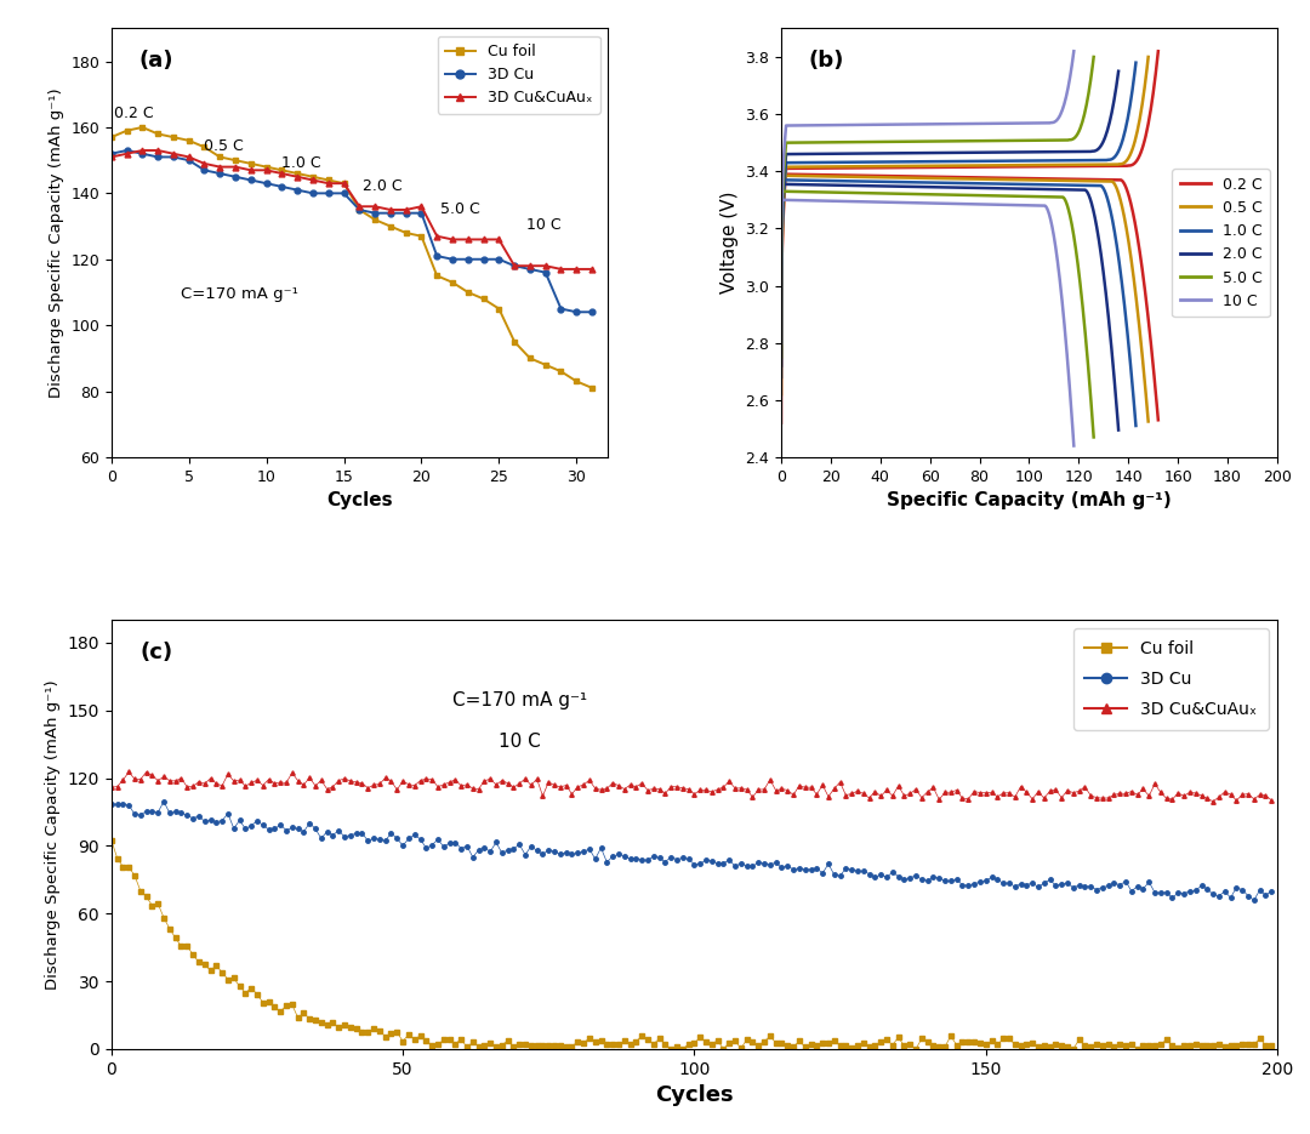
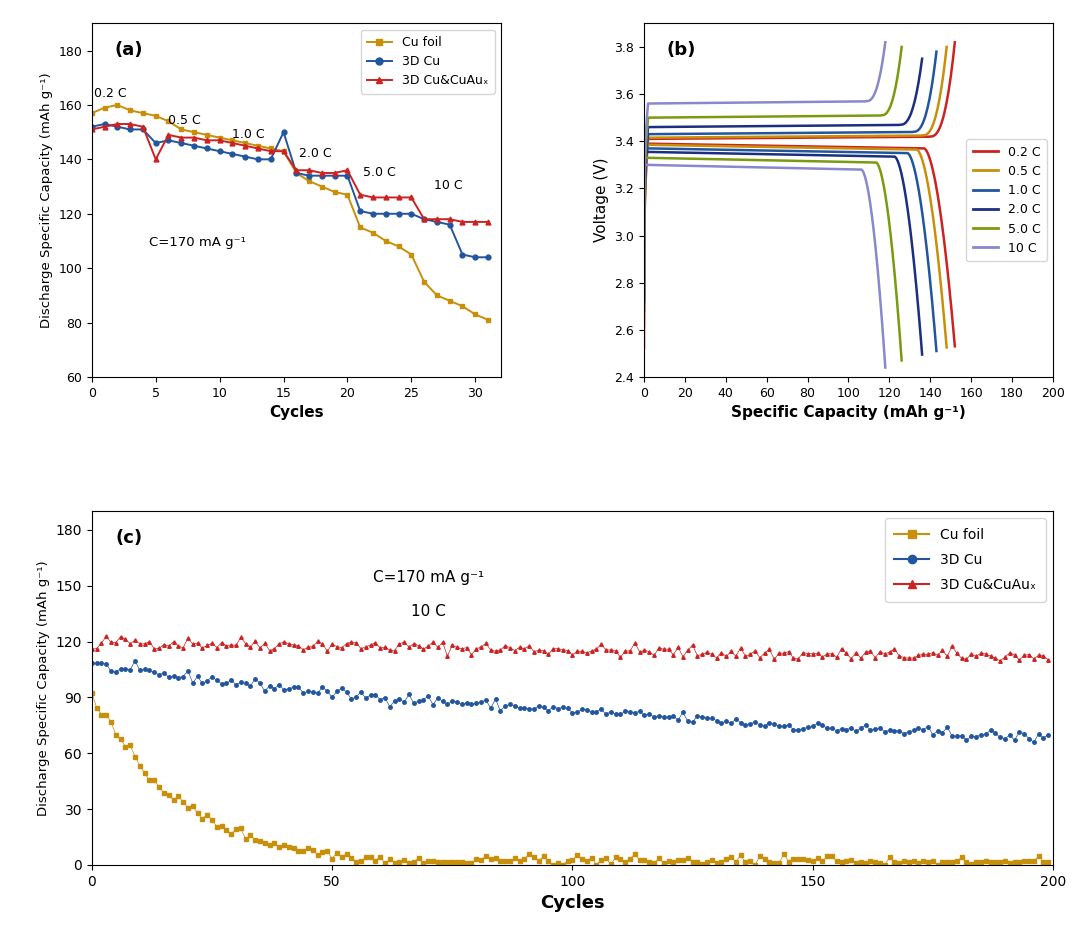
3D Cu/5: 150 -> 146
3D Cu&CuAuₓ/5: 151 -> 140
3D Cu/15: 140 -> 150
